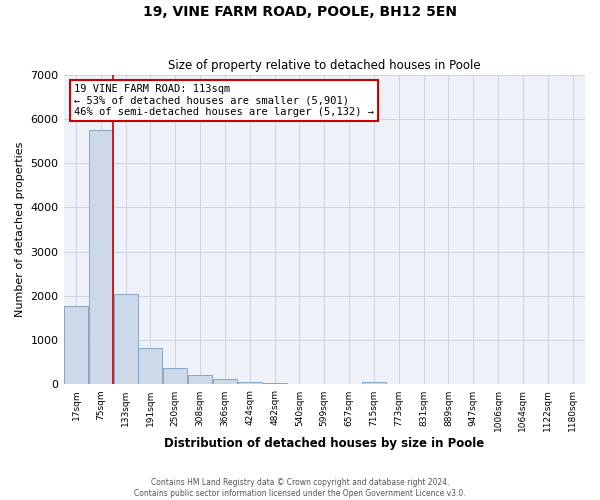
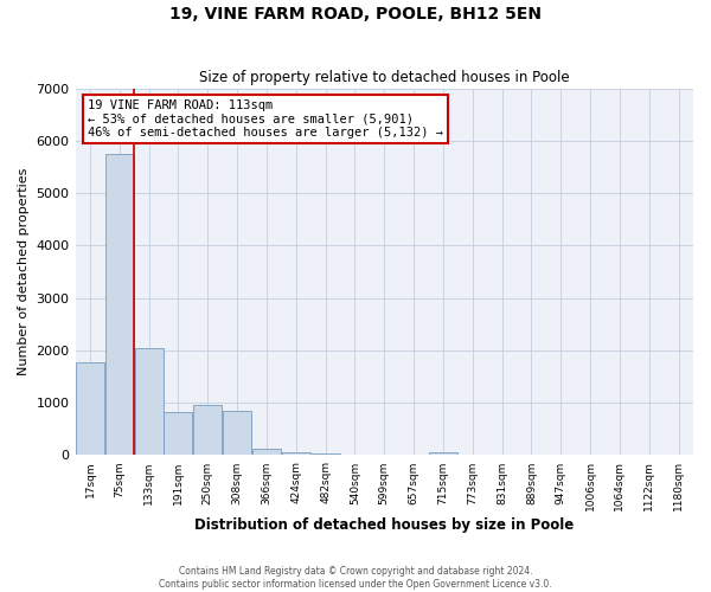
250sqm: 370 -> 950
308sqm: 220 -> 850
